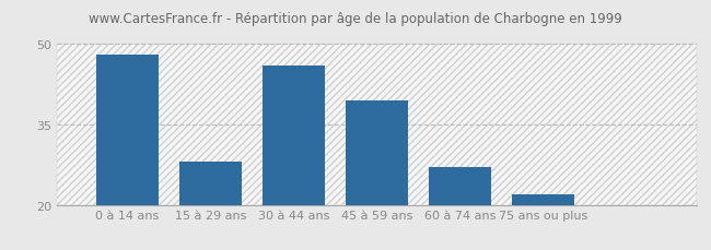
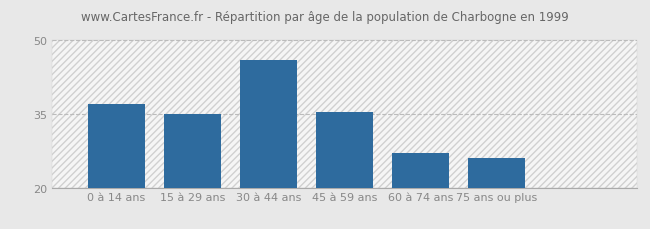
0 à 14 ans: 48.0 -> 37.0
15 à 29 ans: 28.0 -> 35.0
45 à 59 ans: 39.5 -> 35.5
75 ans ou plus: 22.0 -> 26.0
